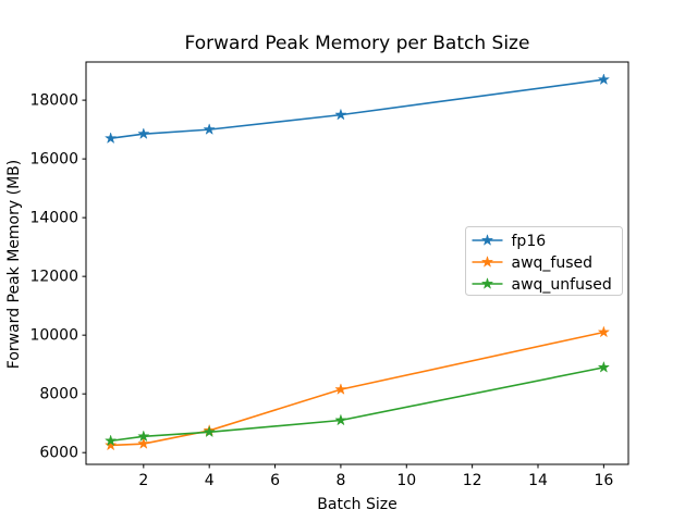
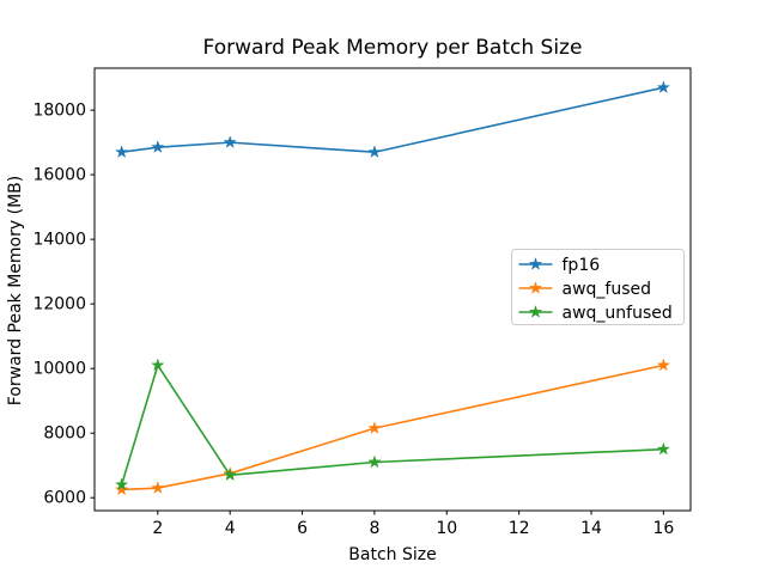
awq_unfused/2: 6600 -> 10100
fp16/8: 17500 -> 16700
awq_unfused/16: 8900 -> 7500
